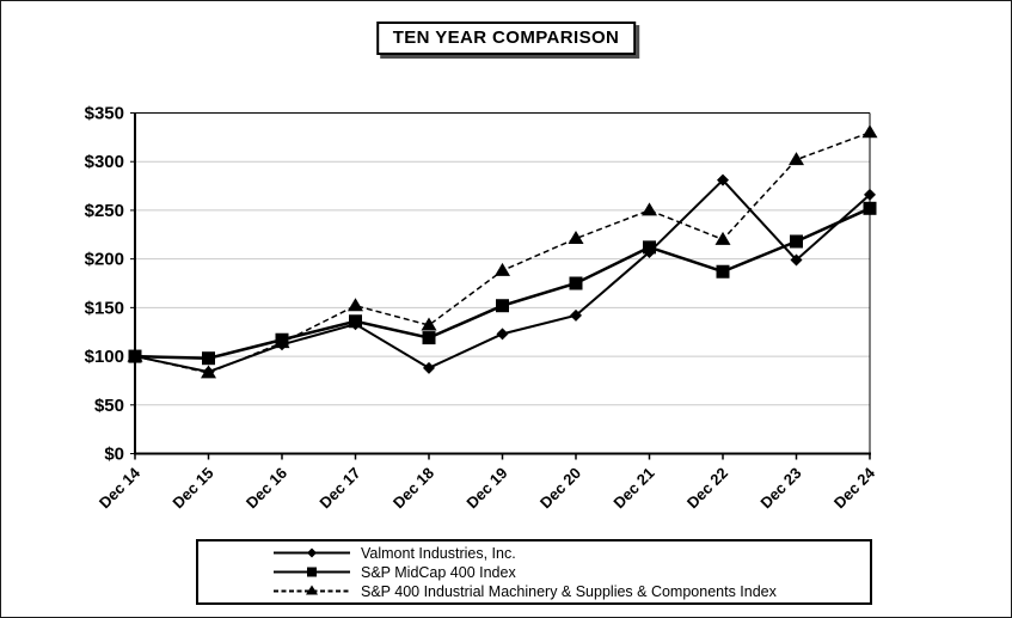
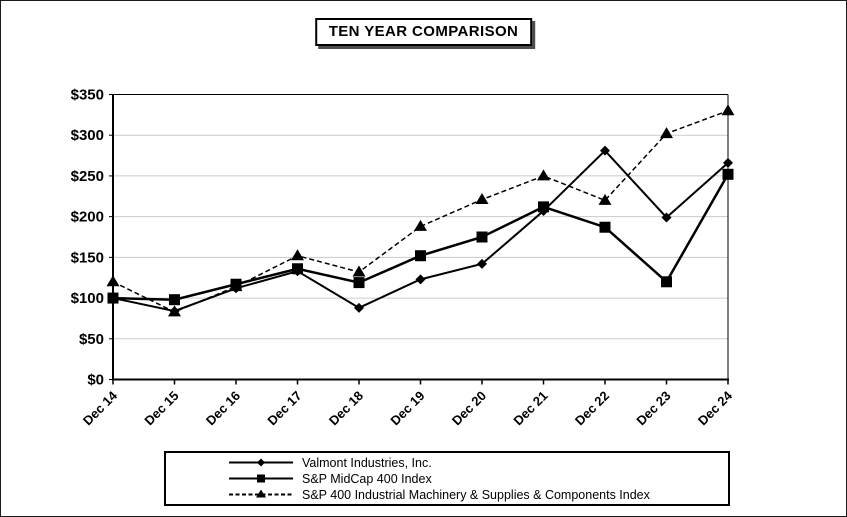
S&P 400 Industrial Machinery & Supplies & Components Index/Dec 14: $100 -> $120
S&P MidCap 400 Index/Dec 23: $220 -> $120
